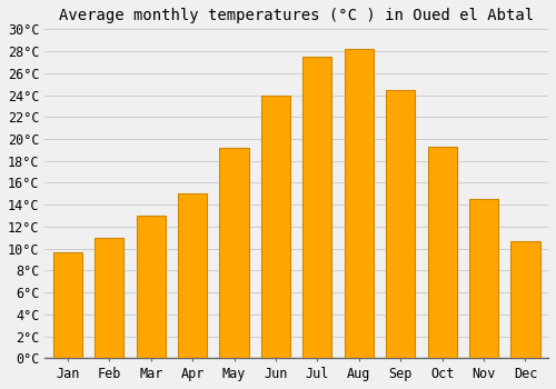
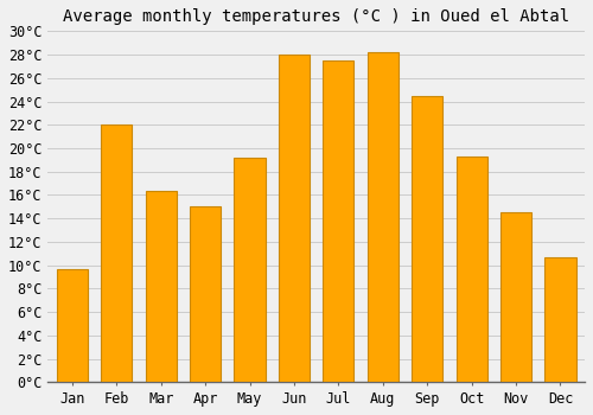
Feb: 11.0°C -> 22.0°C
Mar: 13.0°C -> 16.4°C
Jun: 24.0°C -> 28.0°C
